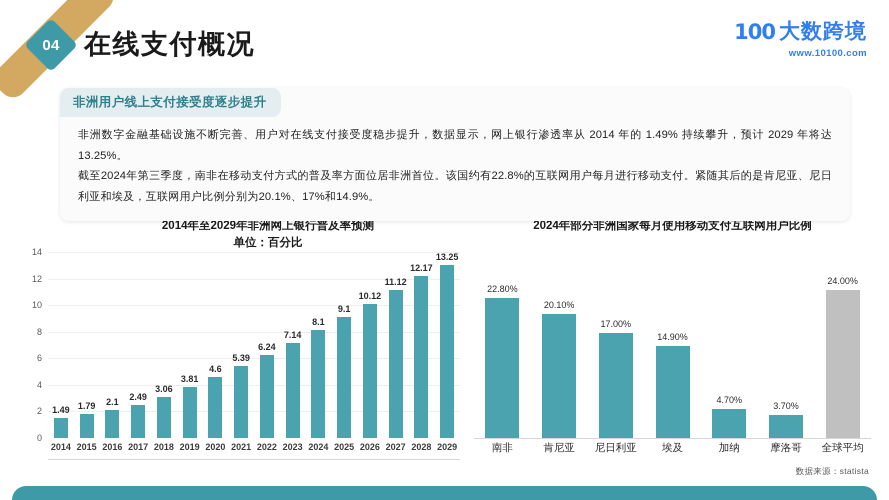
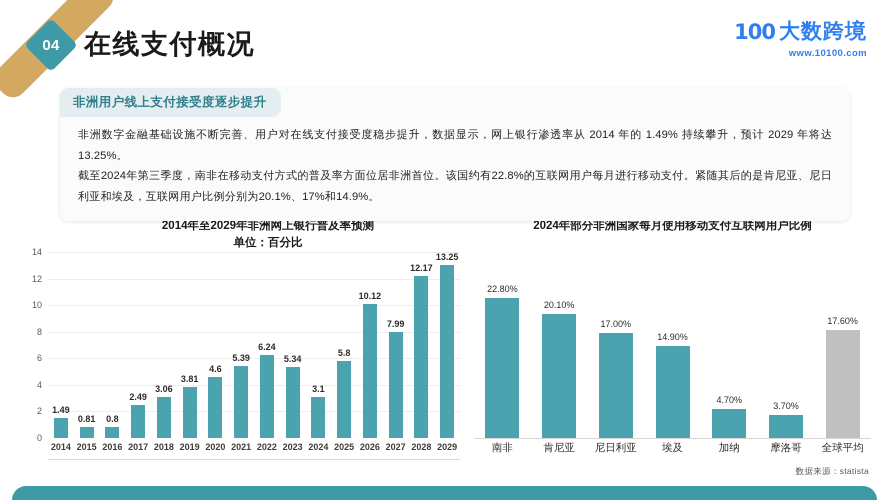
2014年至2029年非洲网上银行普及率预测/2015: 1.79 -> 0.81
2014年至2029年非洲网上银行普及率预测/2016: 2.1 -> 0.8
2014年至2029年非洲网上银行普及率预测/2023: 7.14 -> 5.34
2014年至2029年非洲网上银行普及率预测/2024: 8.1 -> 3.1
2014年至2029年非洲网上银行普及率预测/2025: 9.1 -> 5.8
2014年至2029年非洲网上银行普及率预测/2027: 11.12 -> 7.99
2024年部分非洲国家每月使用移动支付互联网用户比例/全球平均: 24.00% -> 17.60%
